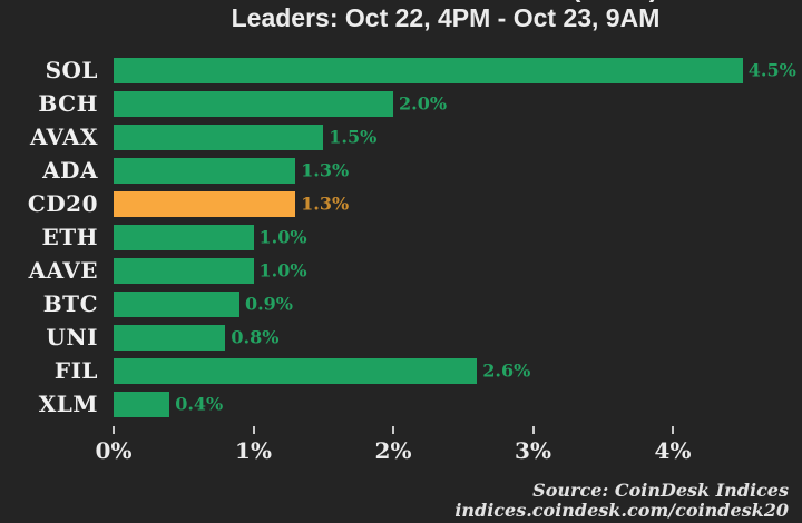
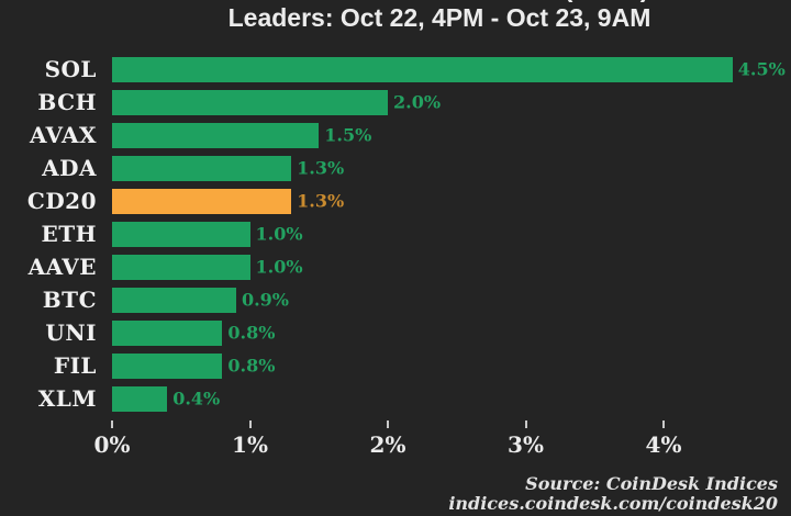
FIL: 2.6% -> 0.8%
